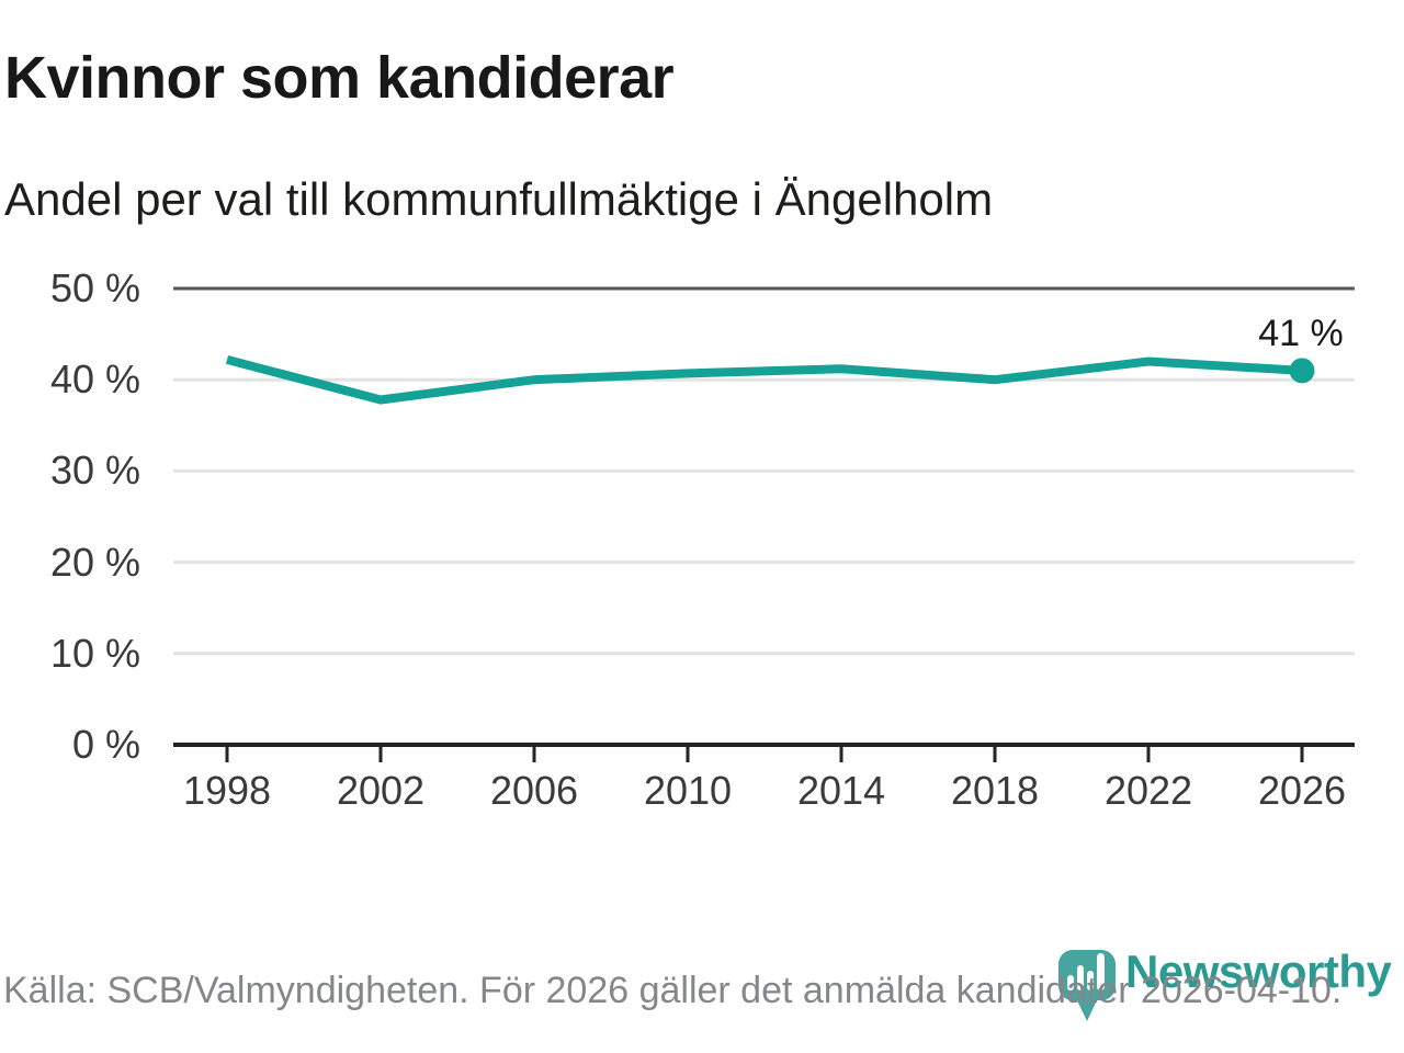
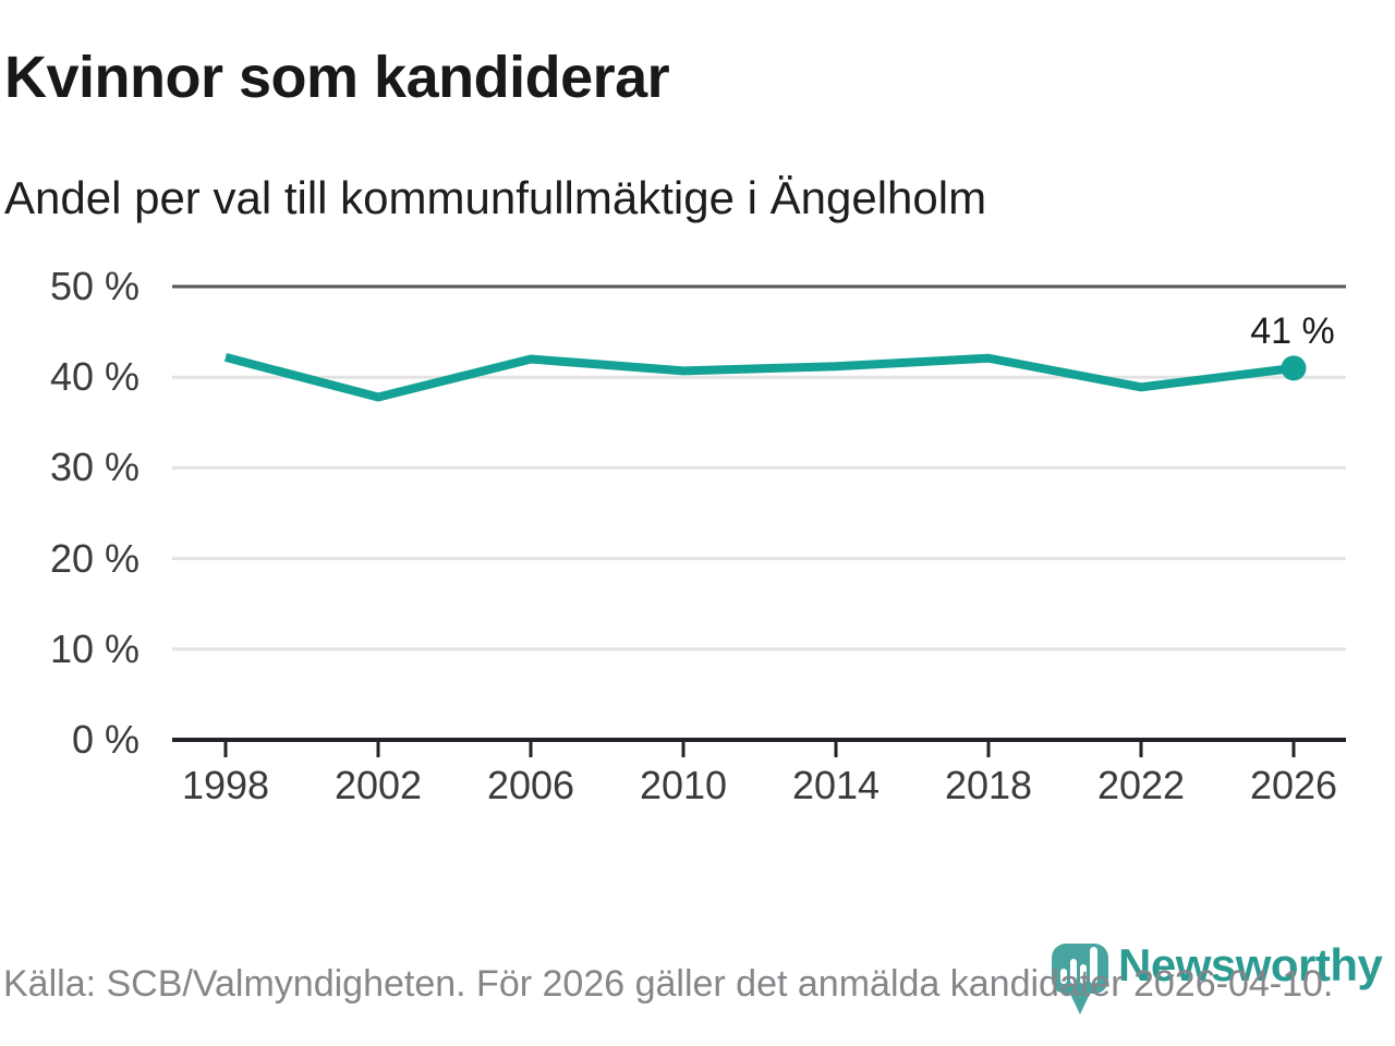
2006: 40% -> 42%
2018: 40% -> 42%
2022: 42% -> 39%
